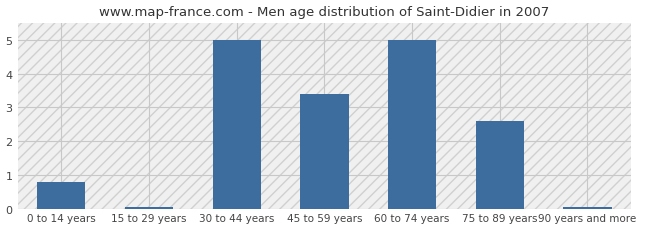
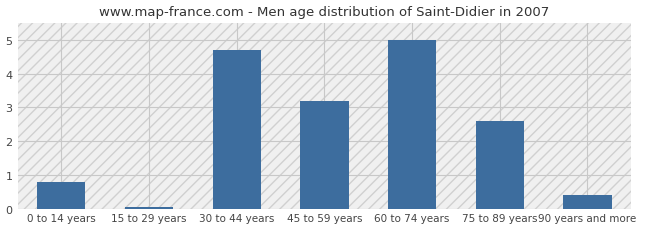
30 to 44 years: 5.00 -> 4.70
45 to 59 years: 3.40 -> 3.20
90 years and more: 0.05 -> 0.40
